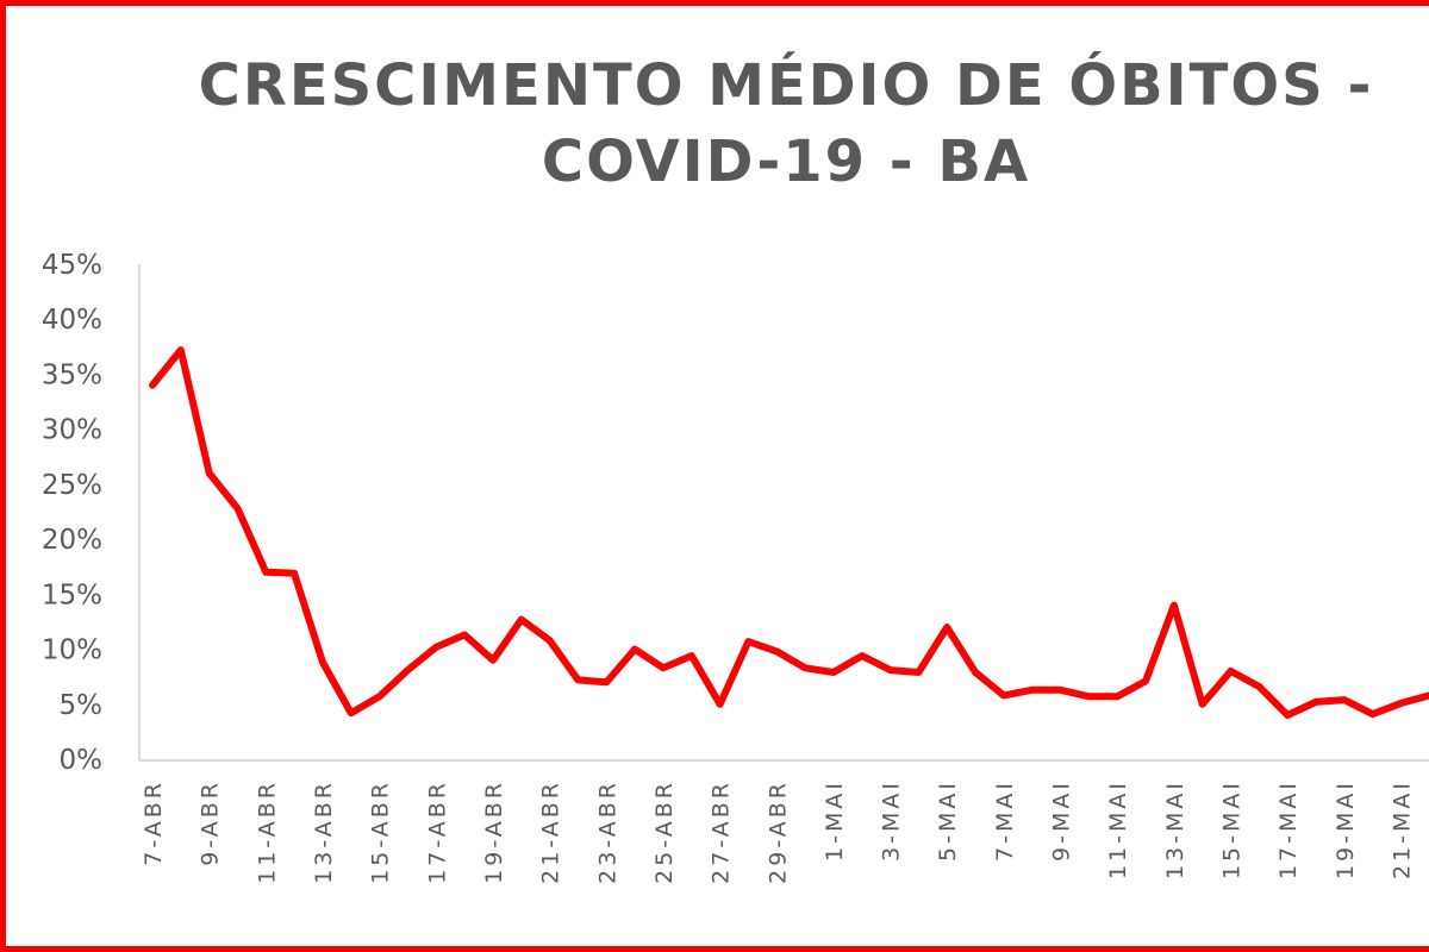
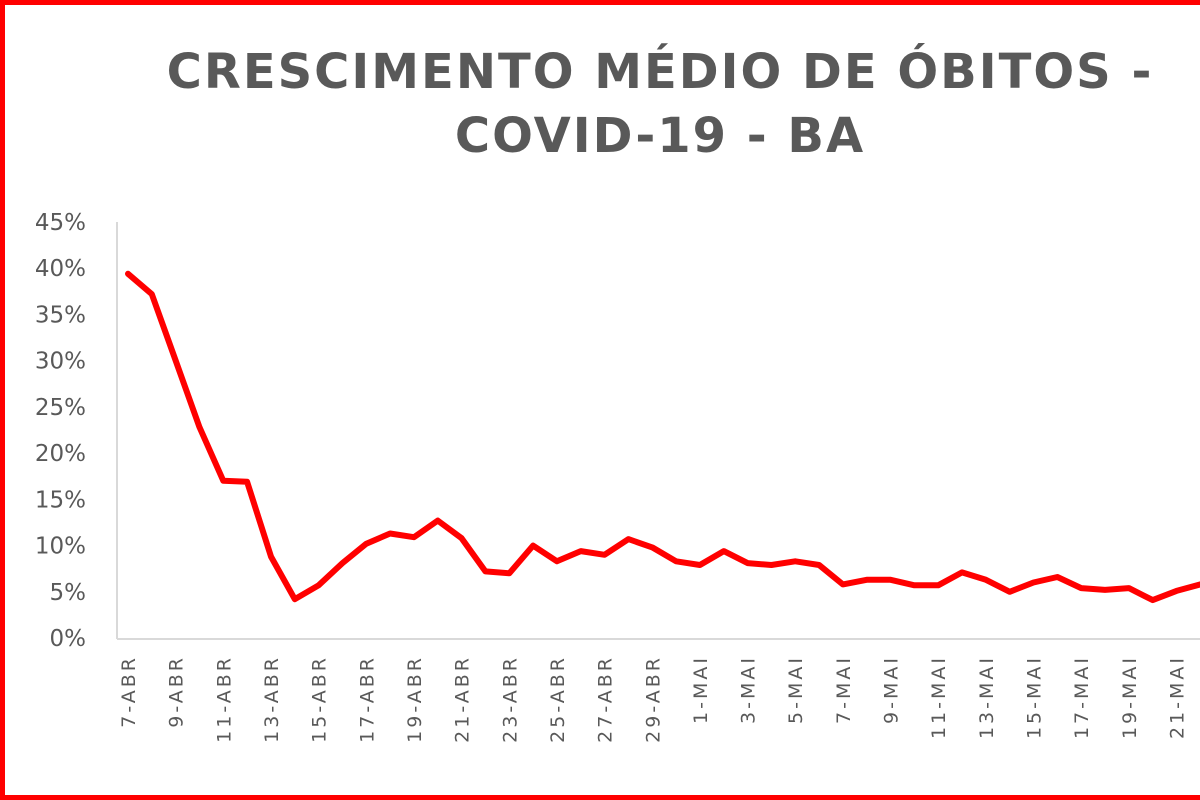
7-ABR: 34% -> 39%
9-ABR: 26% -> 30%
19-ABR: 9% -> 11%
27-ABR: 5% -> 9%
5-MAI: 12% -> 8%
13-MAI: 14% -> 6%
15-MAI: 8% -> 6%
17-MAI: 4% -> 5%
